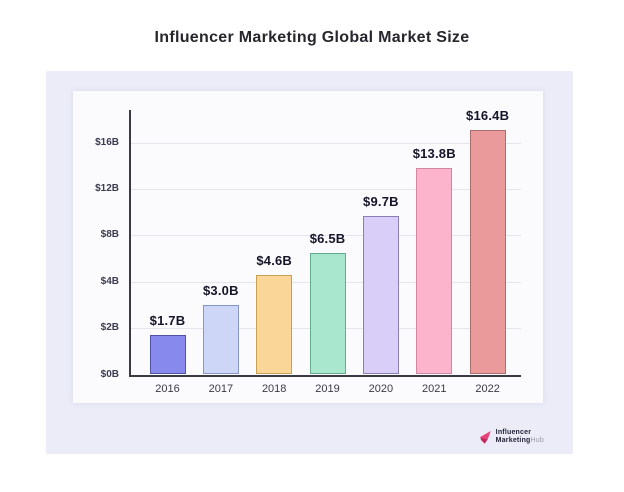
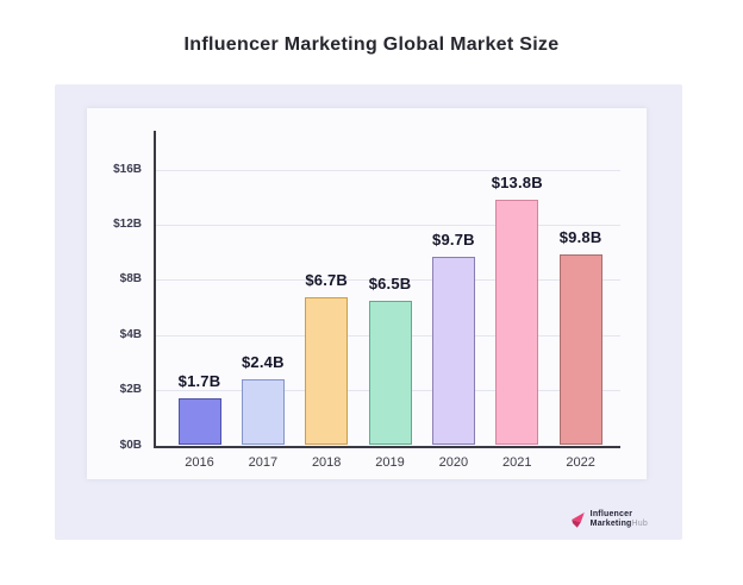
2017: $3.0B -> $2.4B
2018: $4.6B -> $6.7B
2022: $16.4B -> $9.8B
